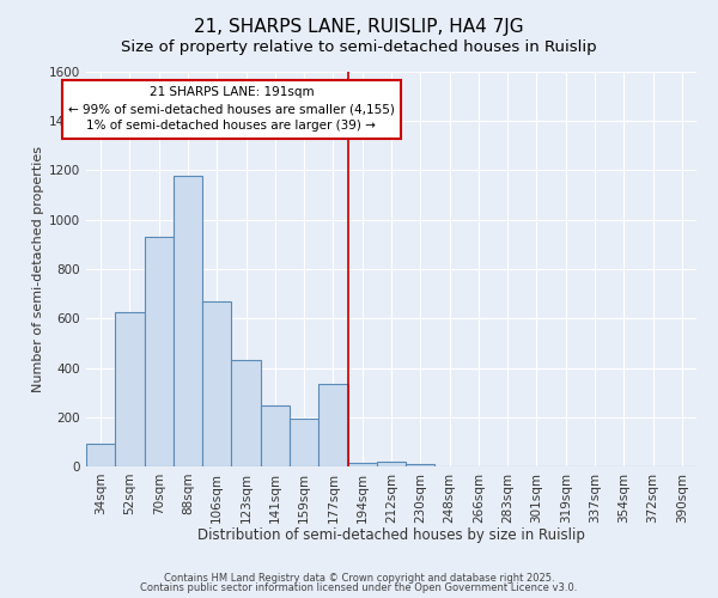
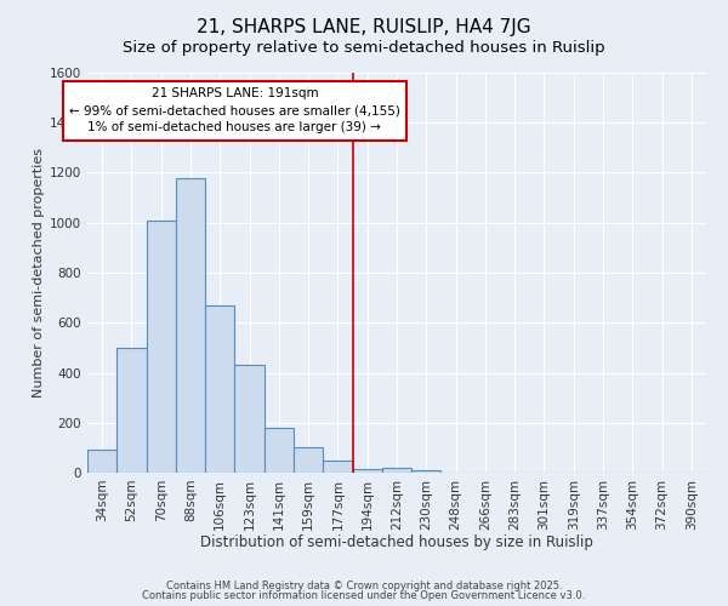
52sqm: 625 -> 500
70sqm: 930 -> 1010
141sqm: 245 -> 180
159sqm: 195 -> 100
177sqm: 335 -> 50
